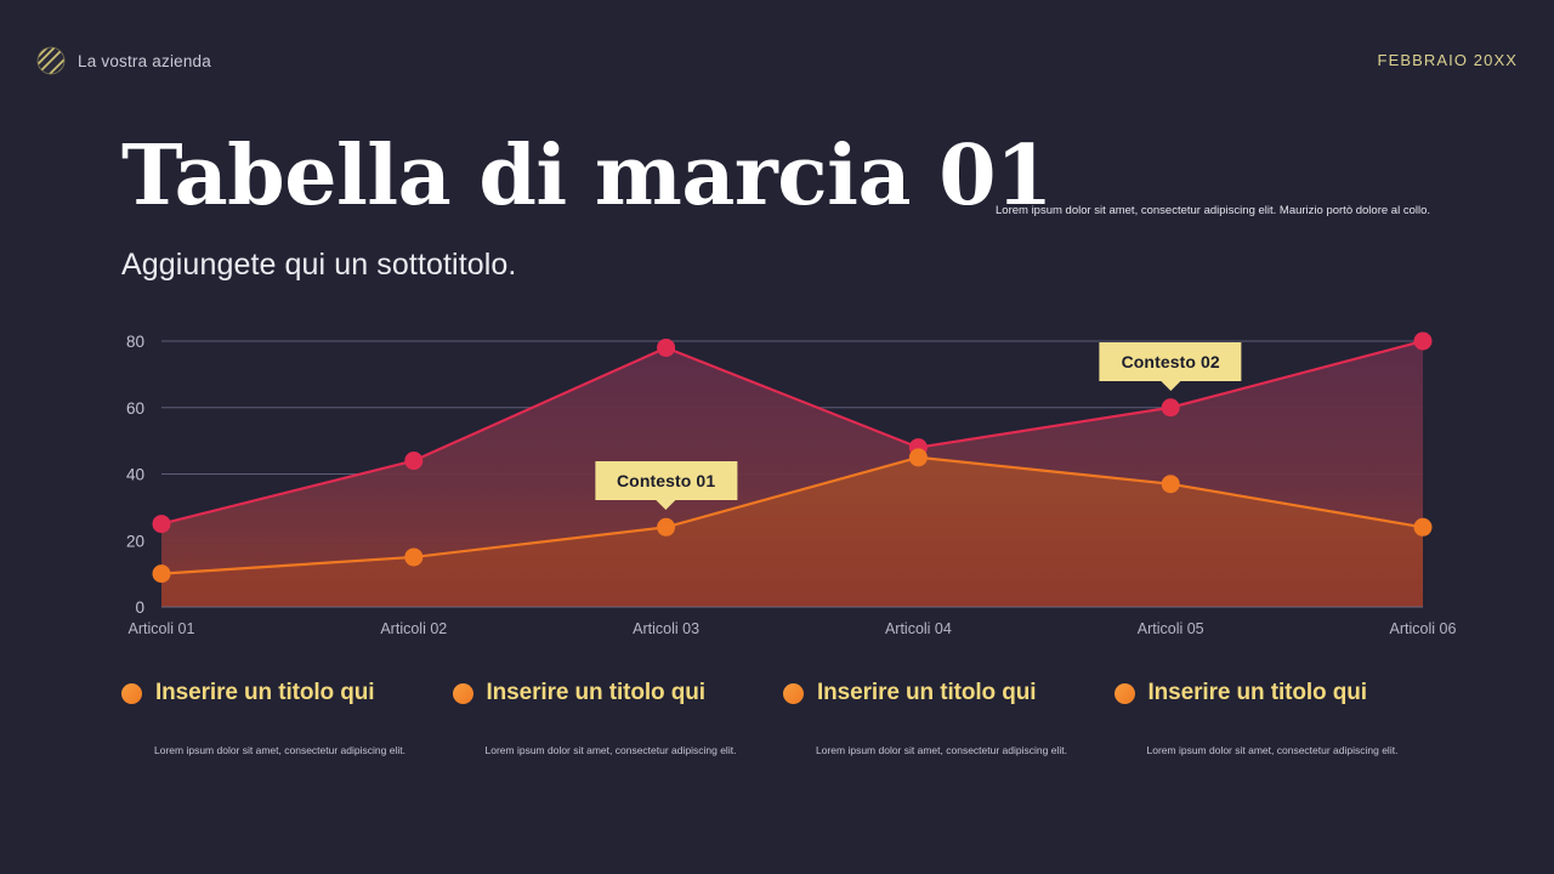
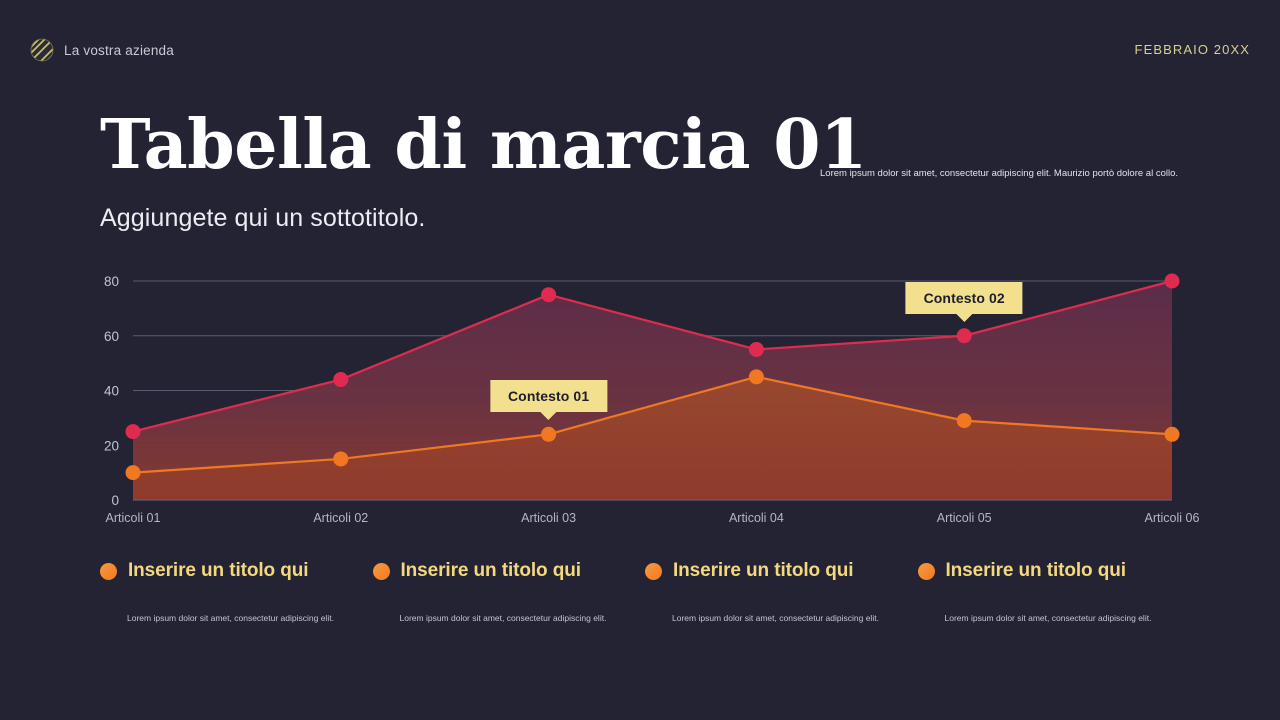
Contesto 02/Articoli 03: 78 -> 75
Contesto 02/Articoli 04: 48 -> 55
Contesto 01/Articoli 05: 37 -> 29
